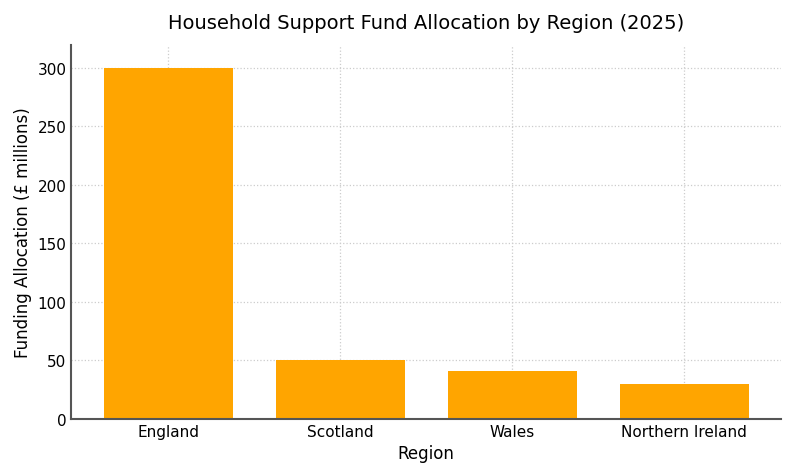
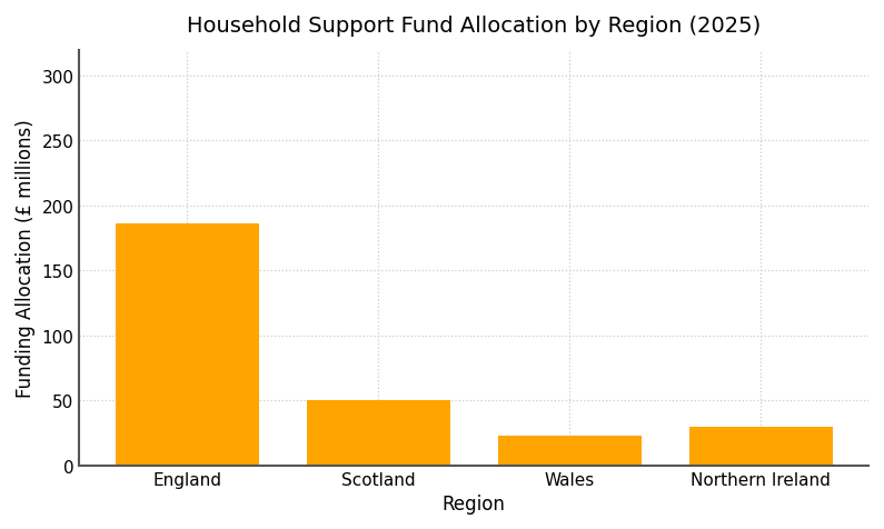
England: 300 -> 186
Wales: 41 -> 23
